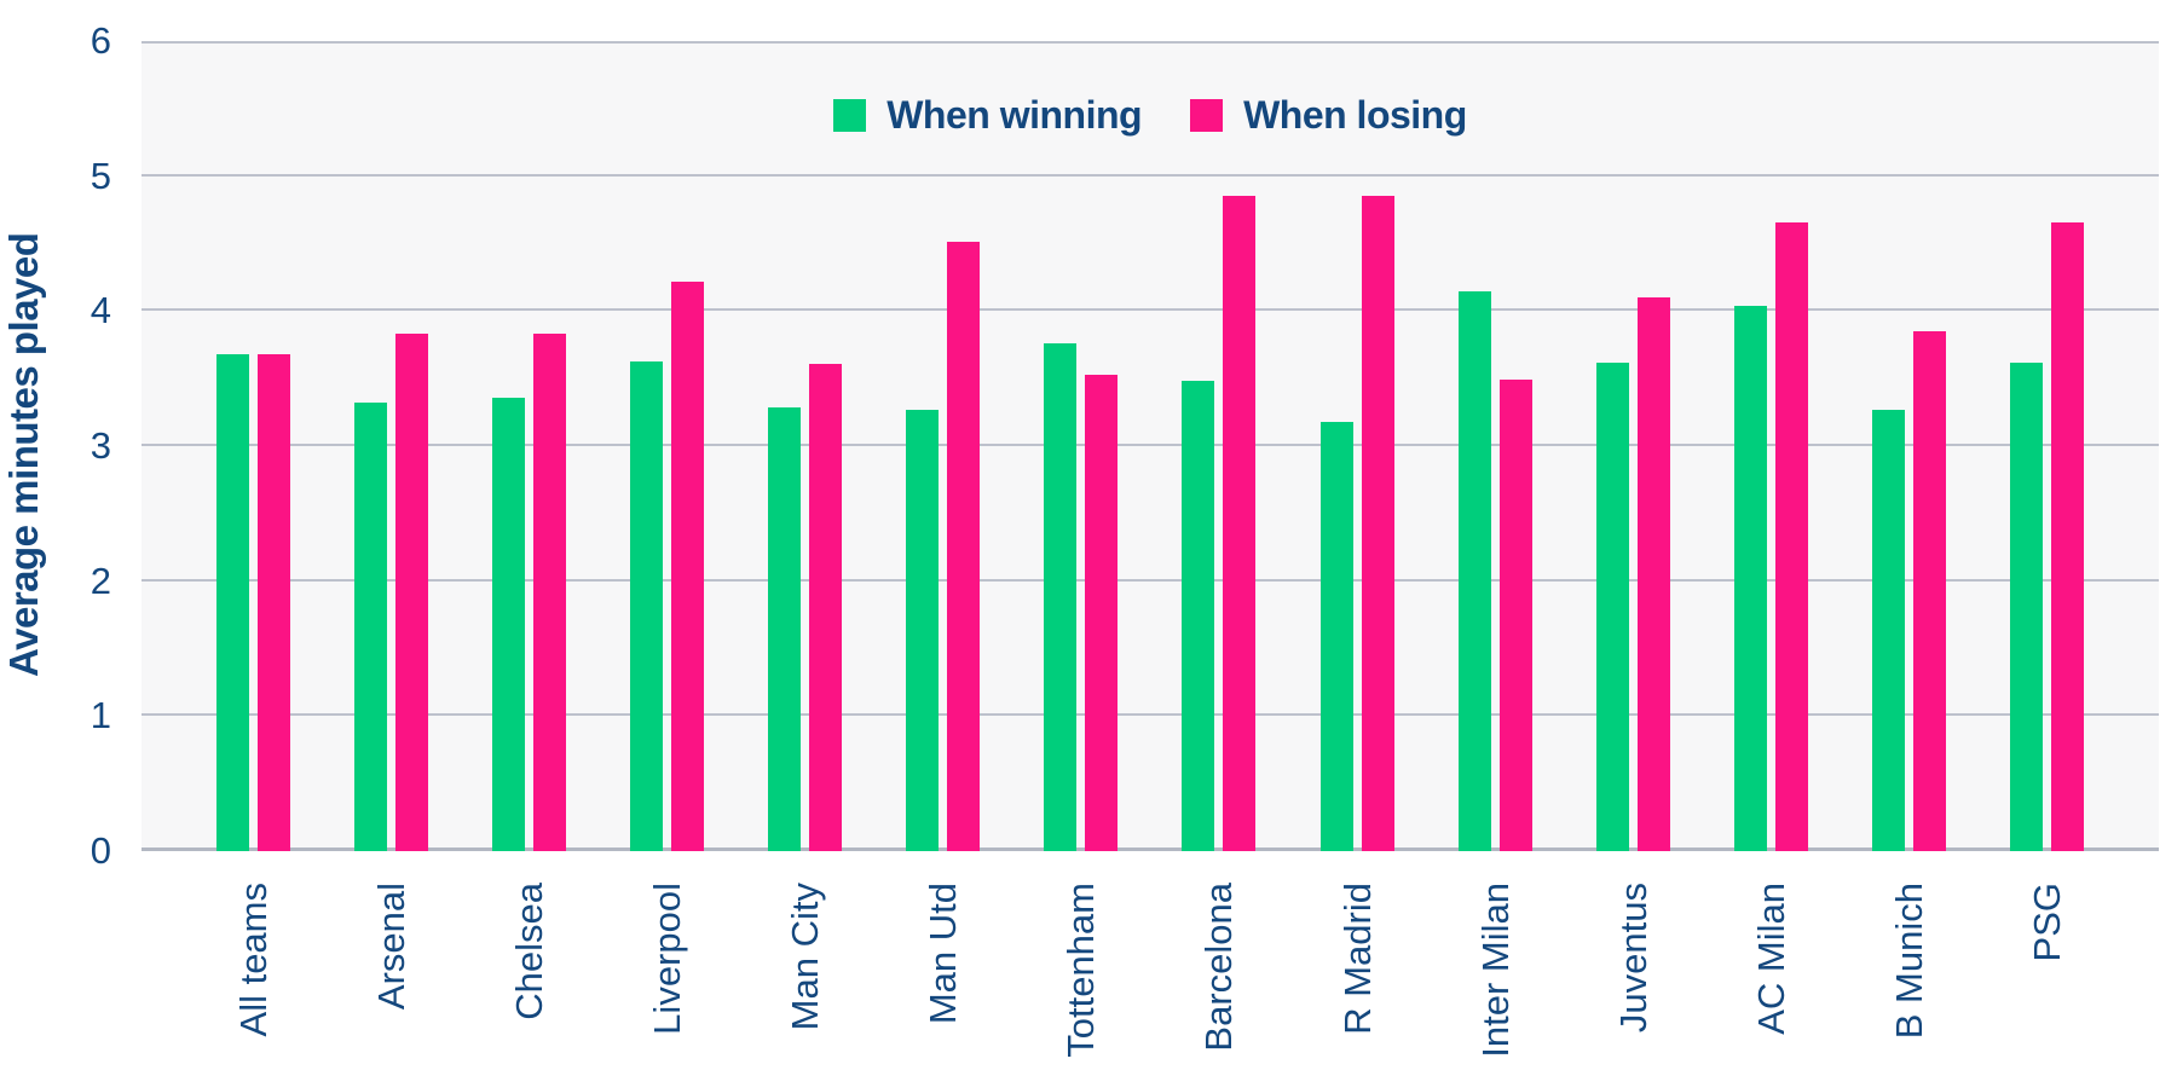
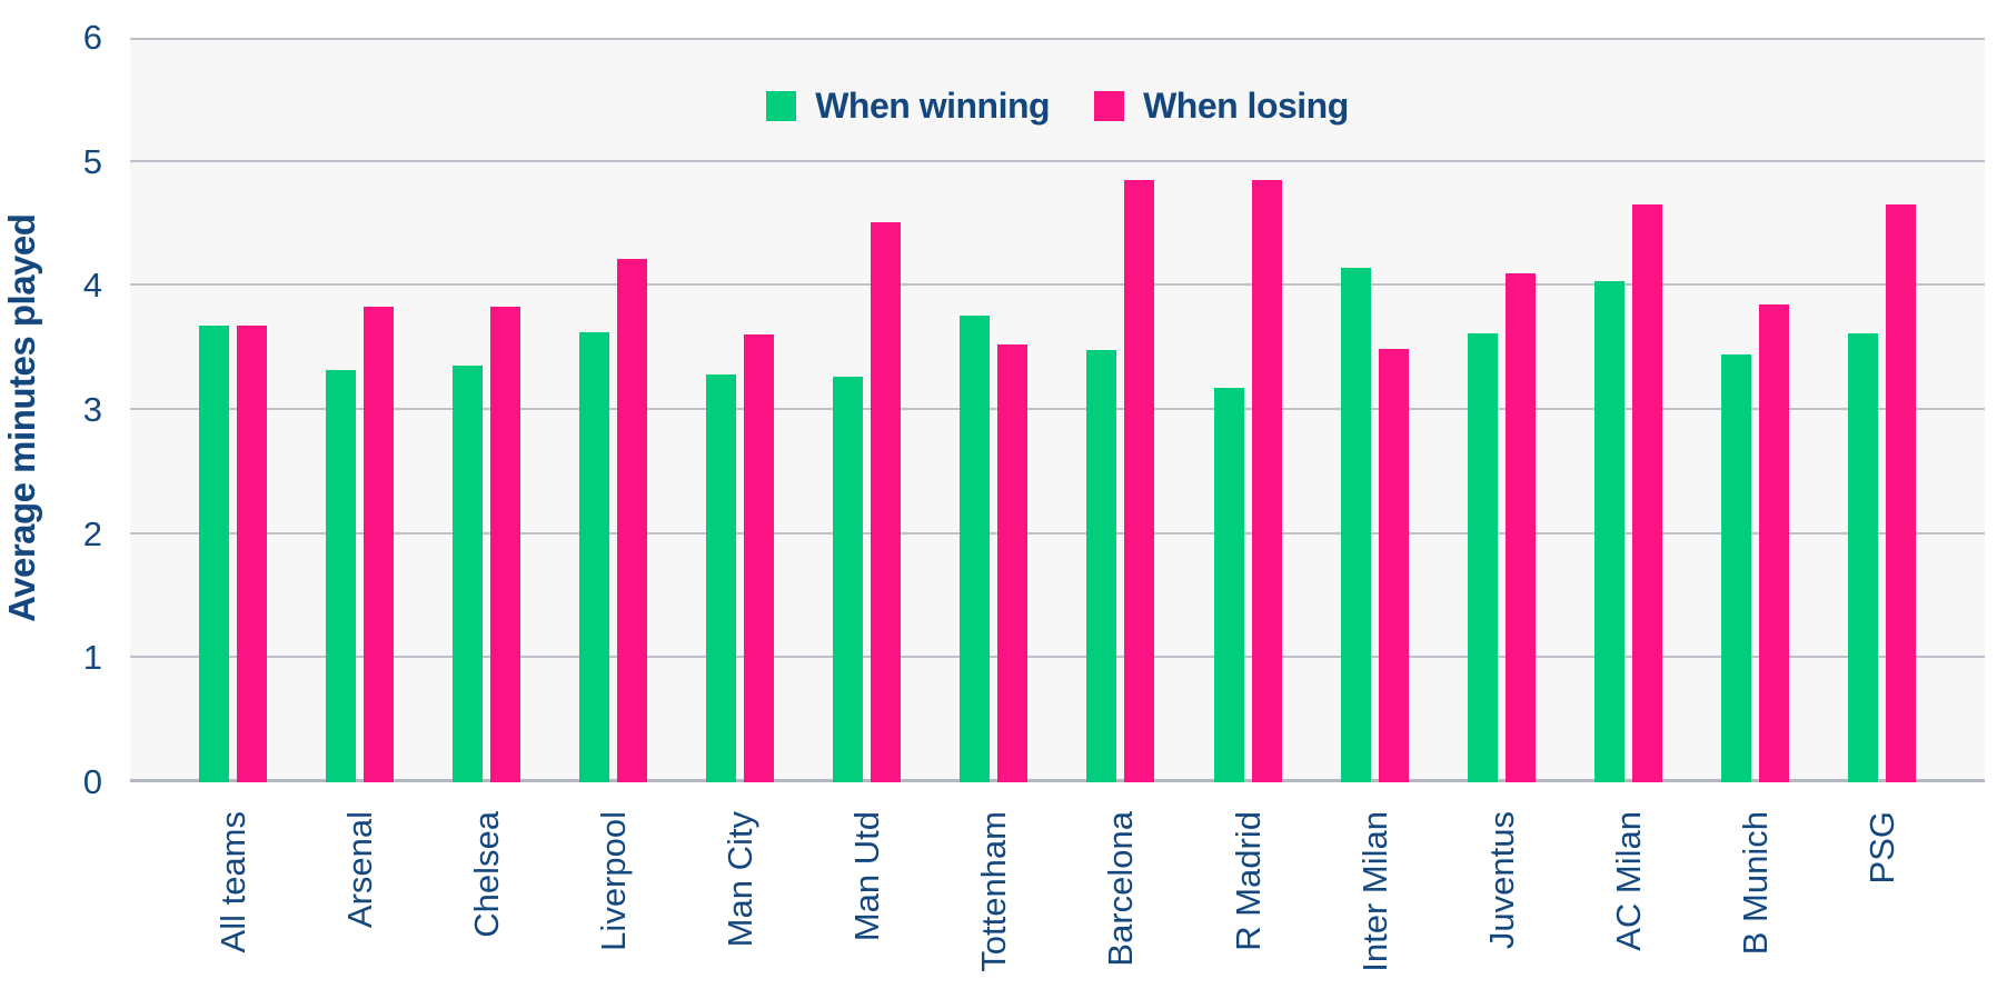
When winning/B Munich: 3.27 -> 3.45
